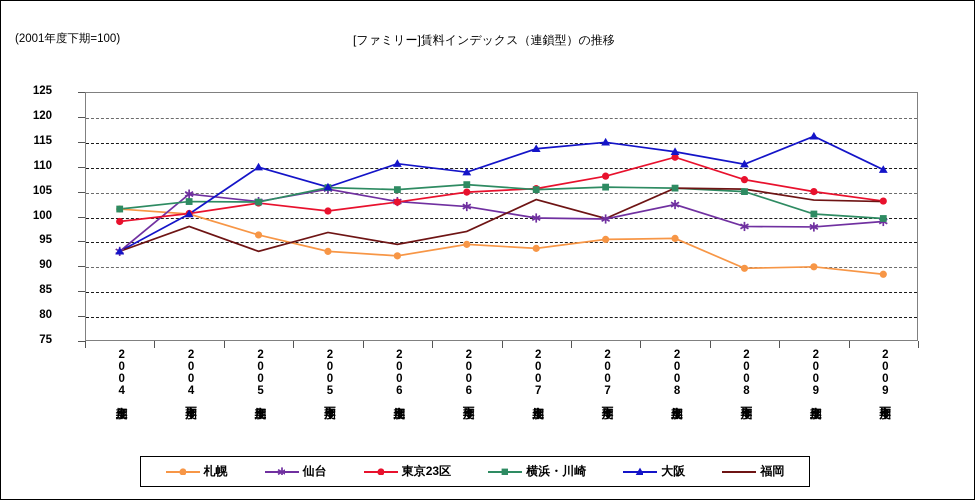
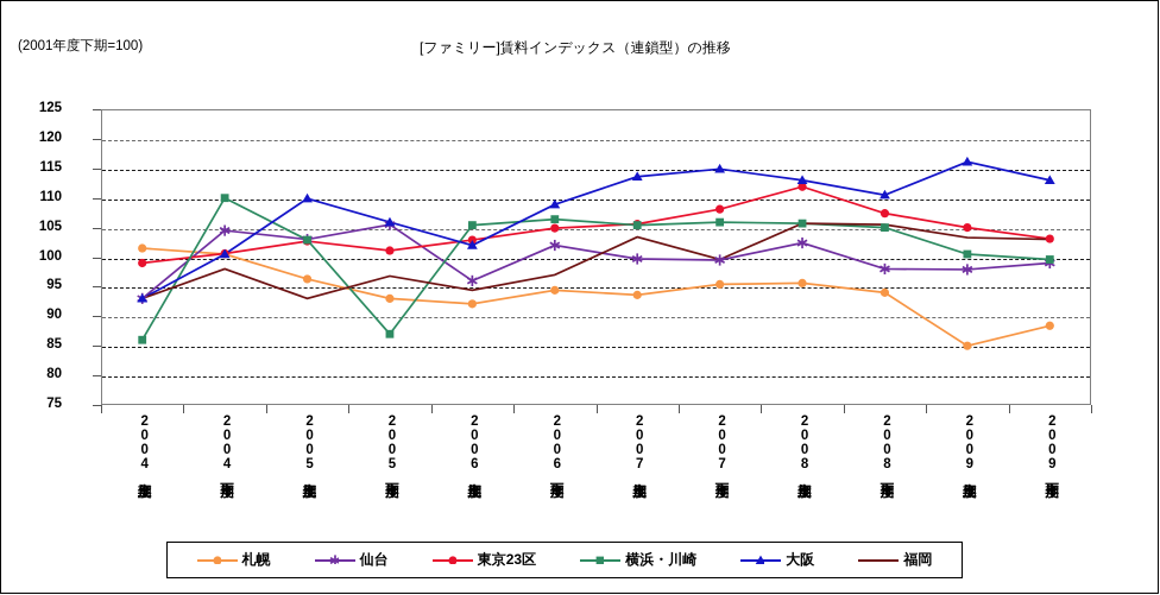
横浜・川崎/2004年度上期: 102 -> 86
横浜・川崎/2004年度下期: 103 -> 110
横浜・川崎/2005年度下期: 106 -> 87
仙台/2006年度上期: 103 -> 96
大阪/2006年度上期: 111 -> 102
札幌/2008年度下期: 90 -> 94
札幌/2009年度上期: 90 -> 85
大阪/2009年度下期: 109 -> 113
